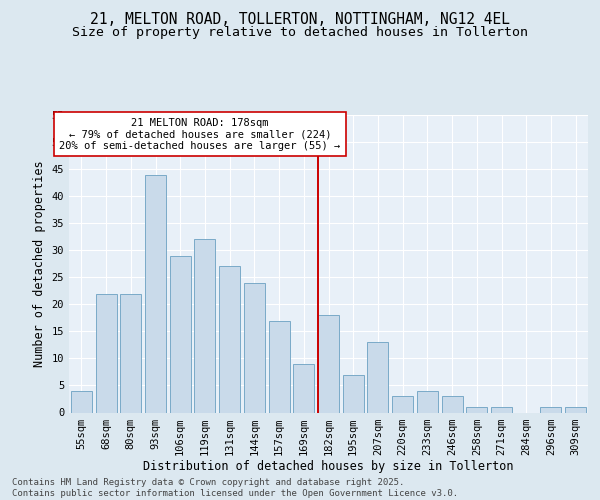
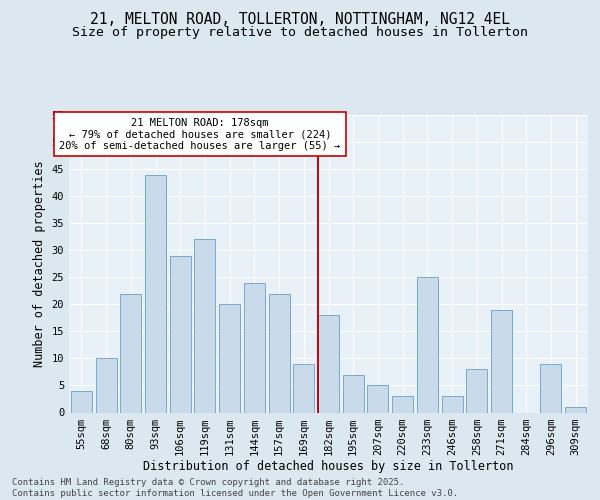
68sqm: 22 -> 10
131sqm: 27 -> 20
157sqm: 17 -> 22
207sqm: 13 -> 5
233sqm: 4 -> 25
258sqm: 1 -> 8
271sqm: 1 -> 19
296sqm: 1 -> 9
